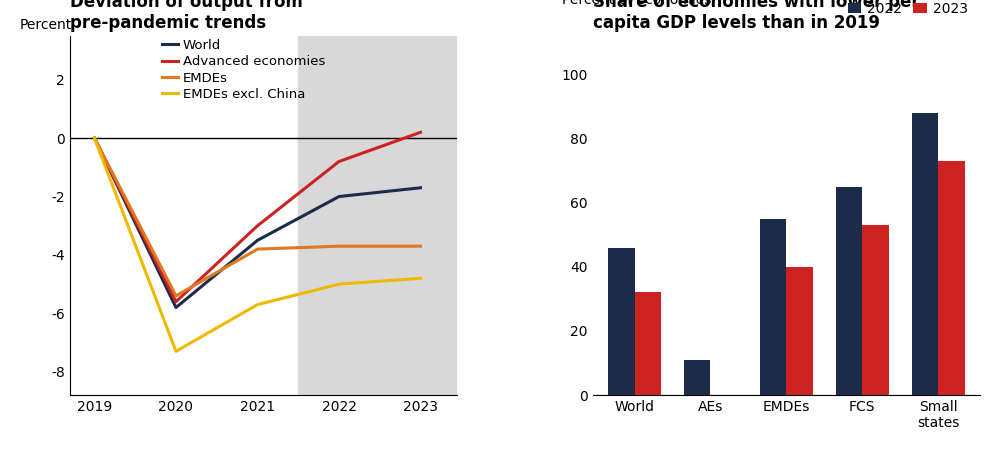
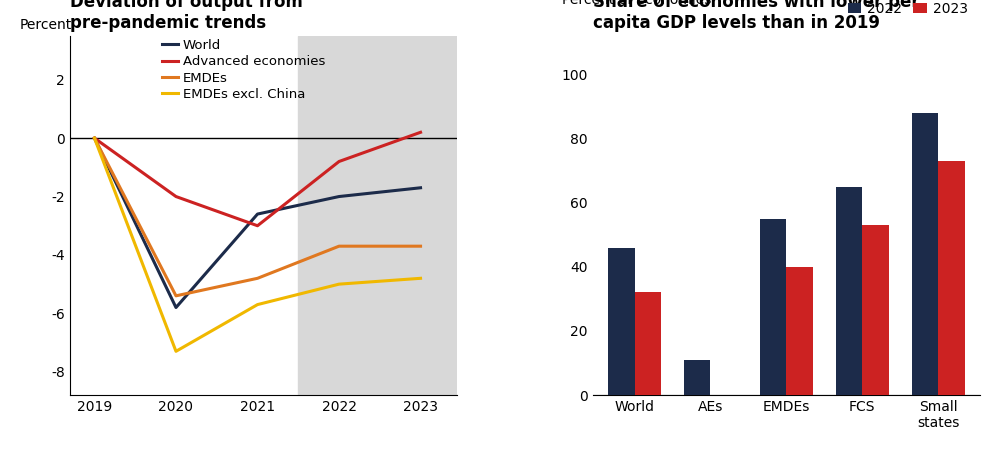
Advanced economies/2020: -5.6 -> -2.0
World/2021: -3.5 -> -2.6
EMDEs/2021: -3.8 -> -4.8
